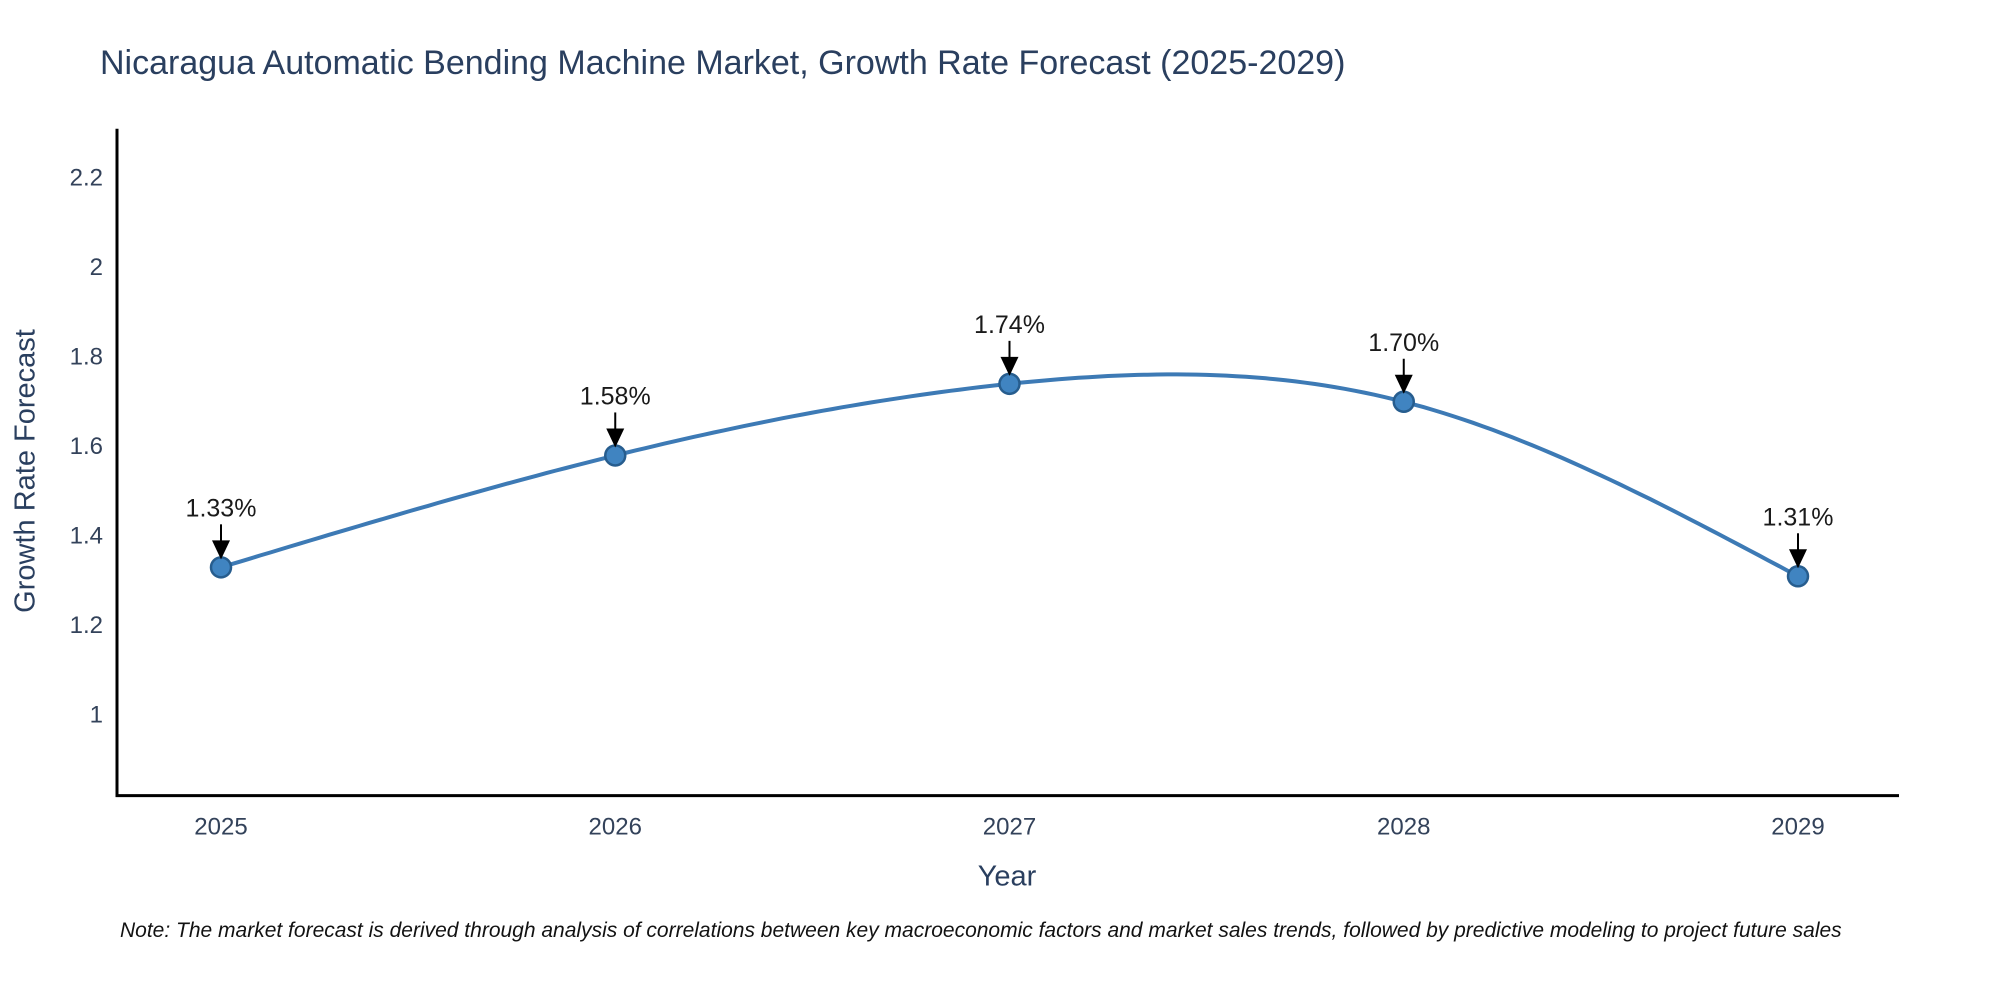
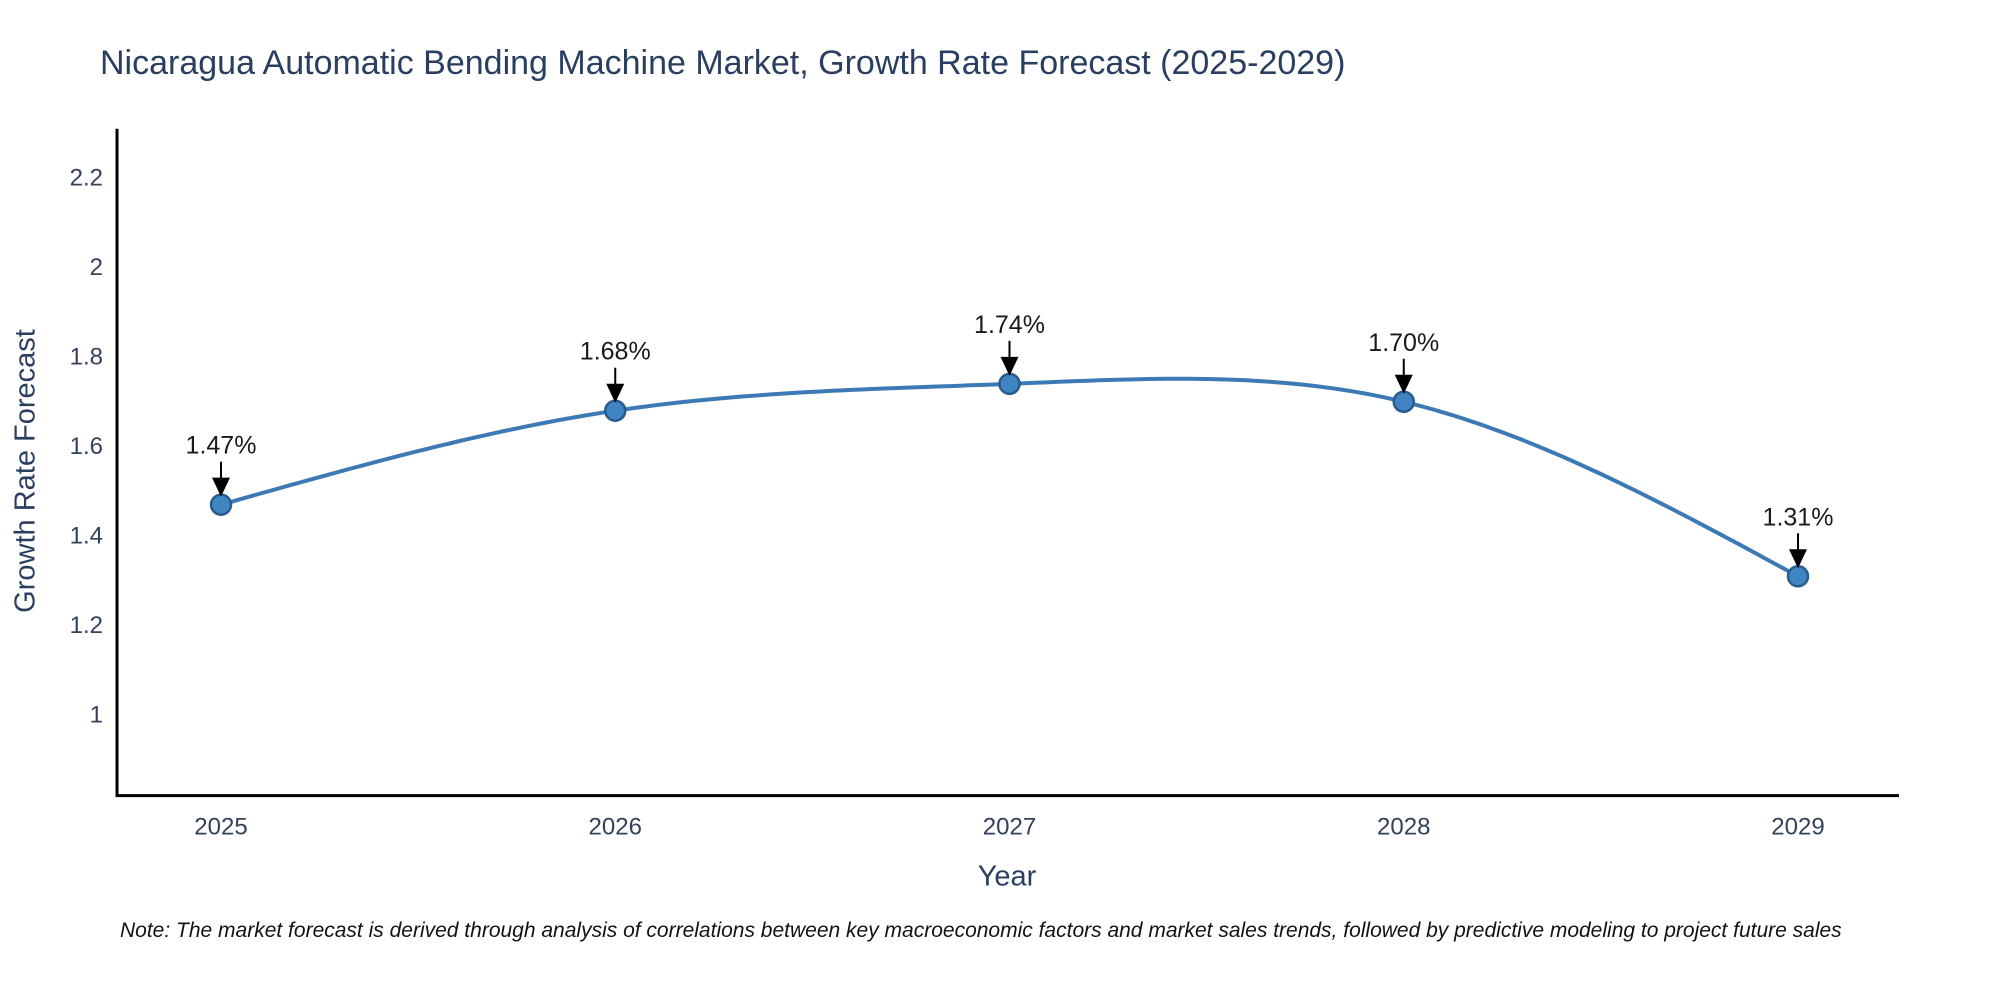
2025: 1.33% -> 1.47%
2026: 1.58% -> 1.68%
